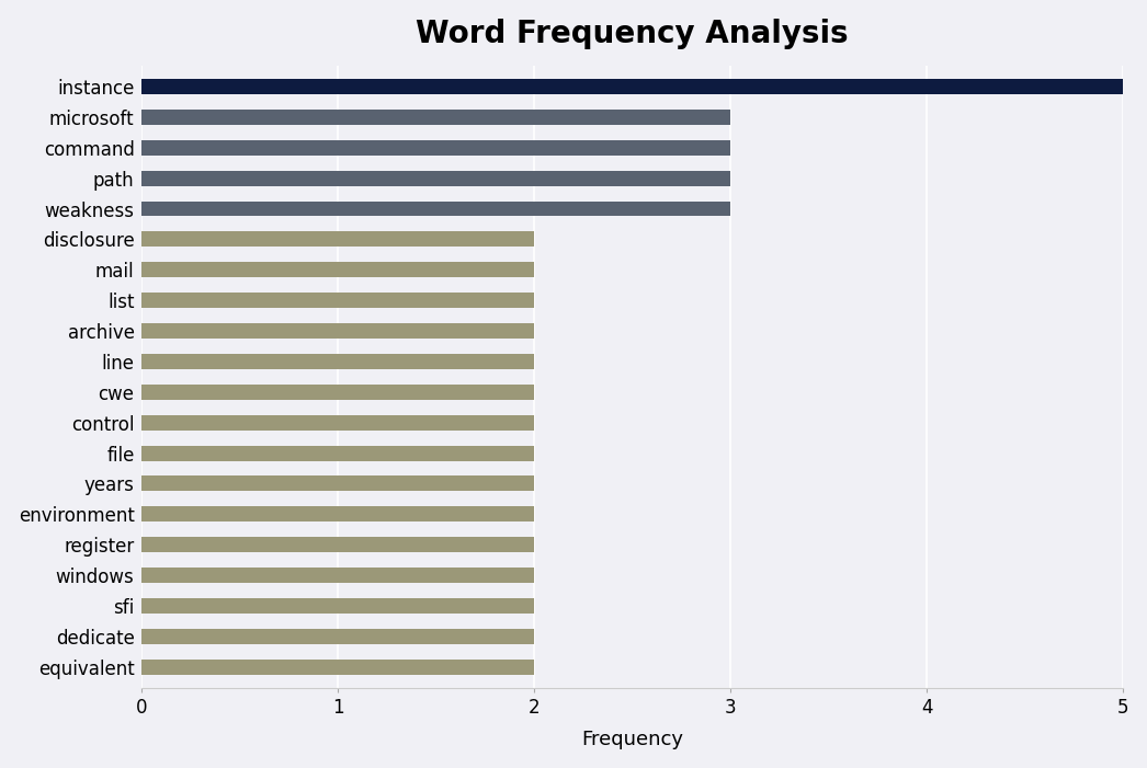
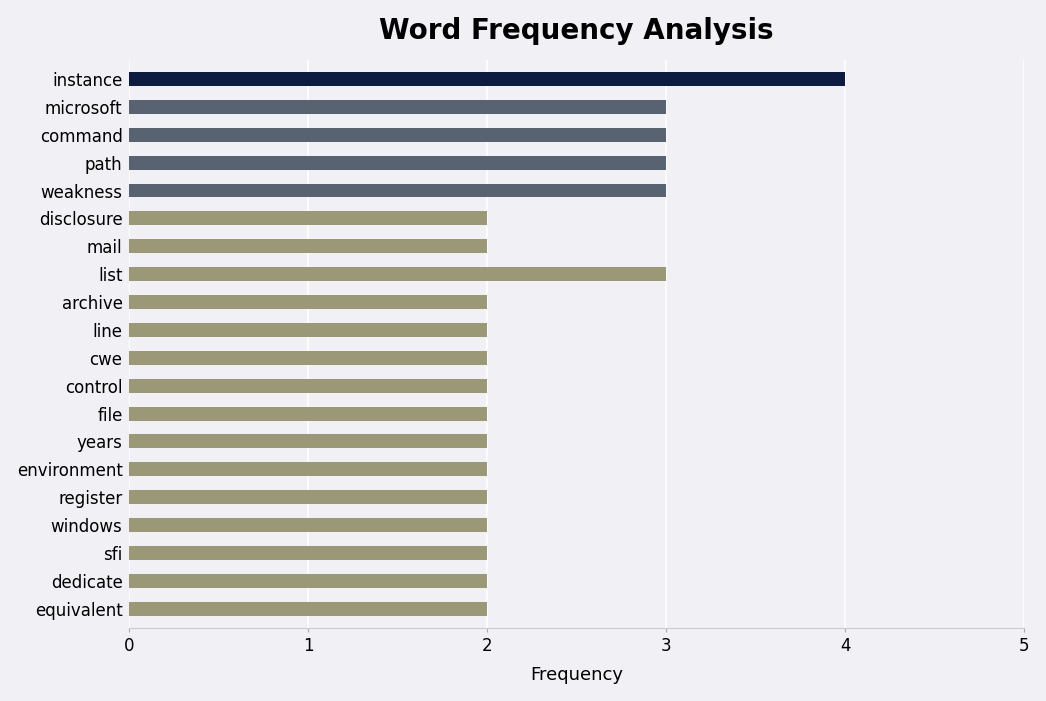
instance: 5 -> 4
list: 2 -> 3
